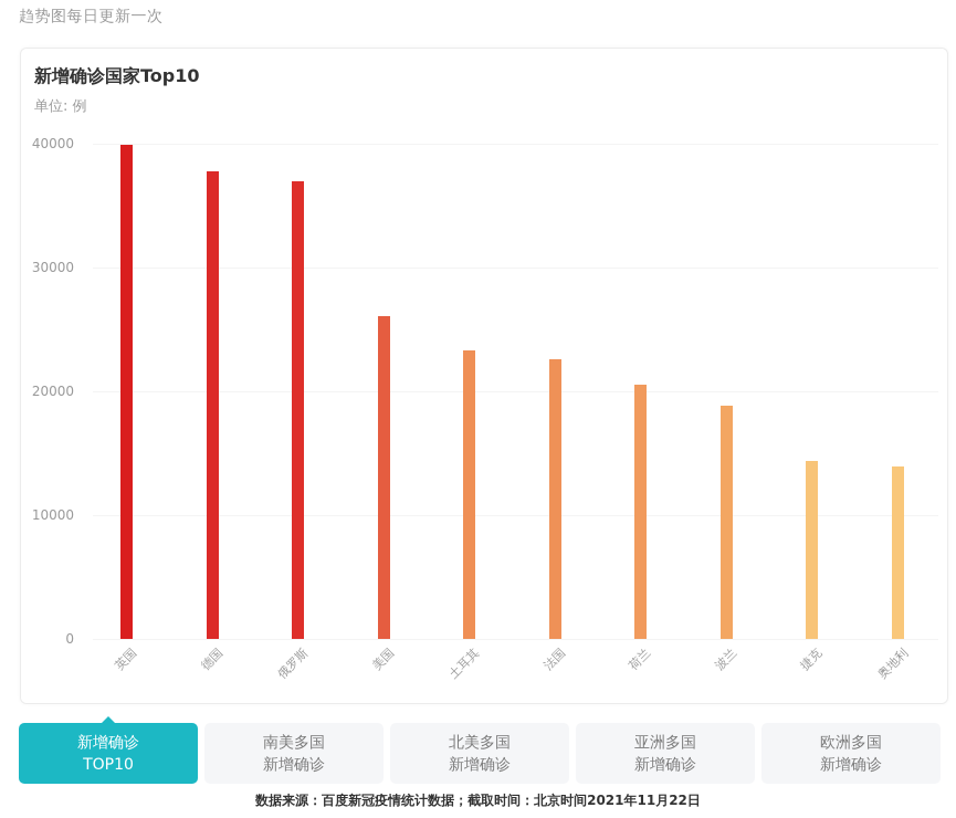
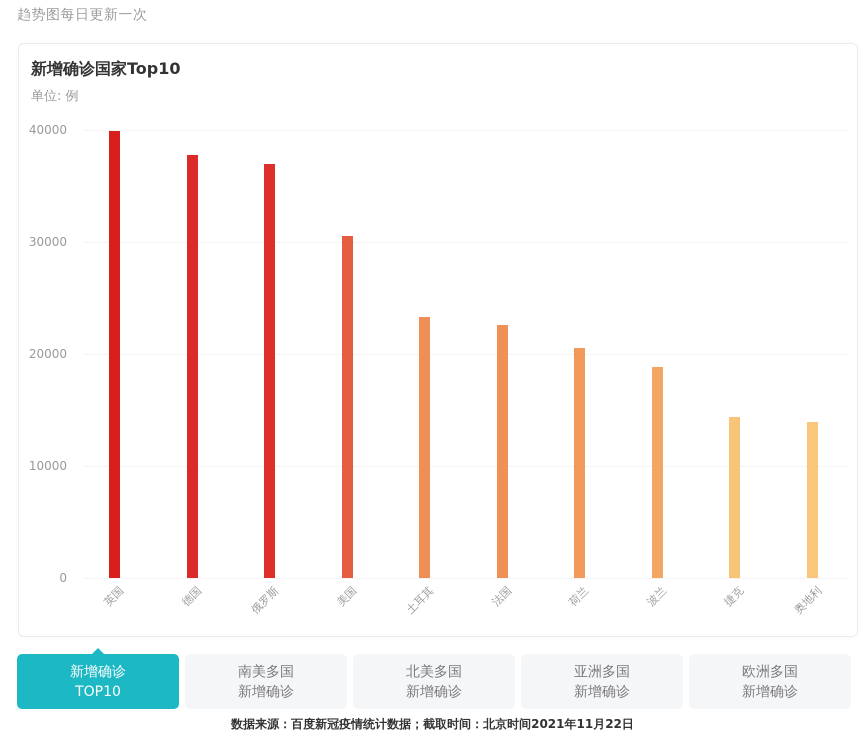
美国: 26100 -> 30500
